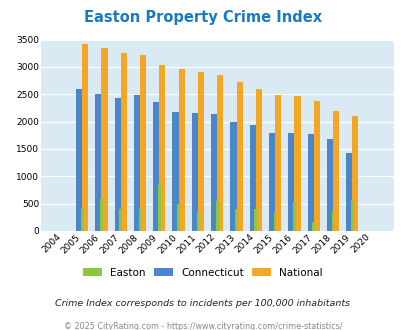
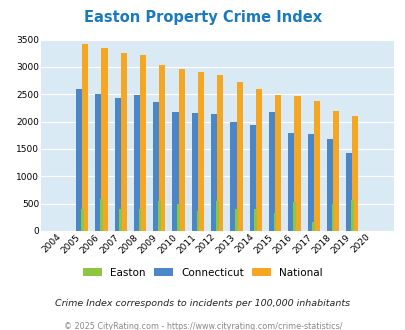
Easton/2009: 850 -> 540
Connecticut/2015: 1800 -> 2180
Easton/2018: 360 -> 500
